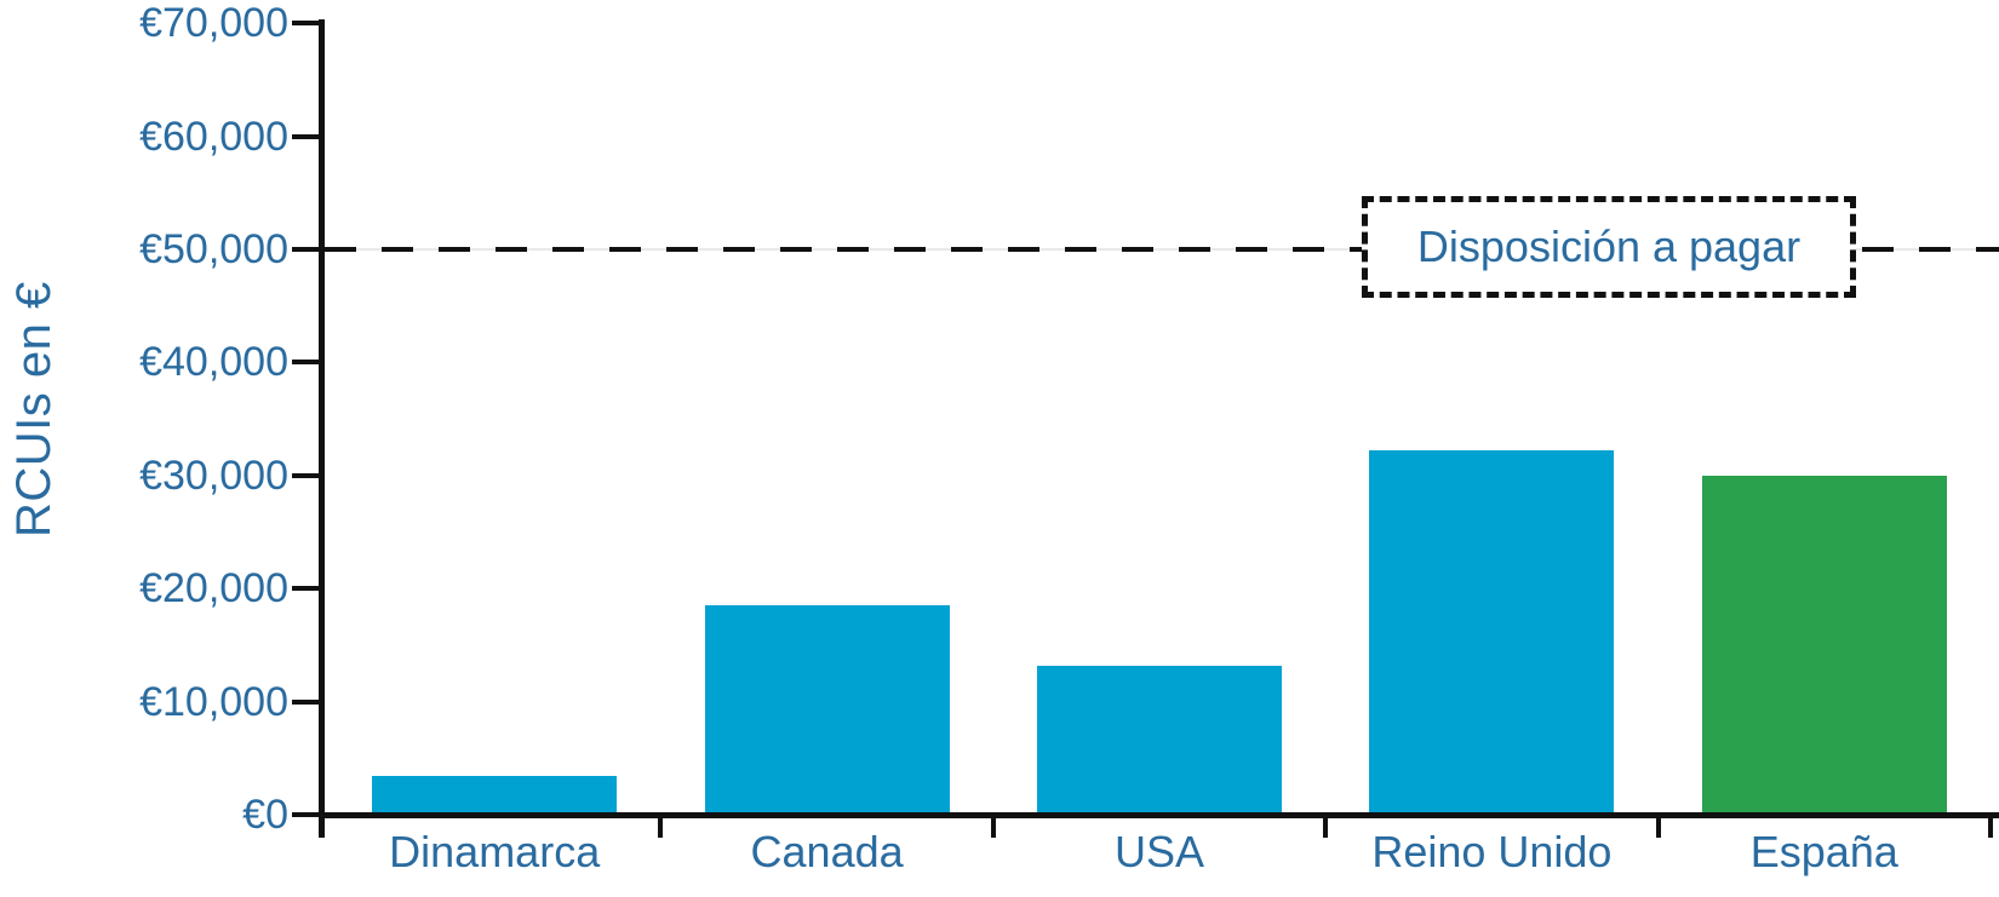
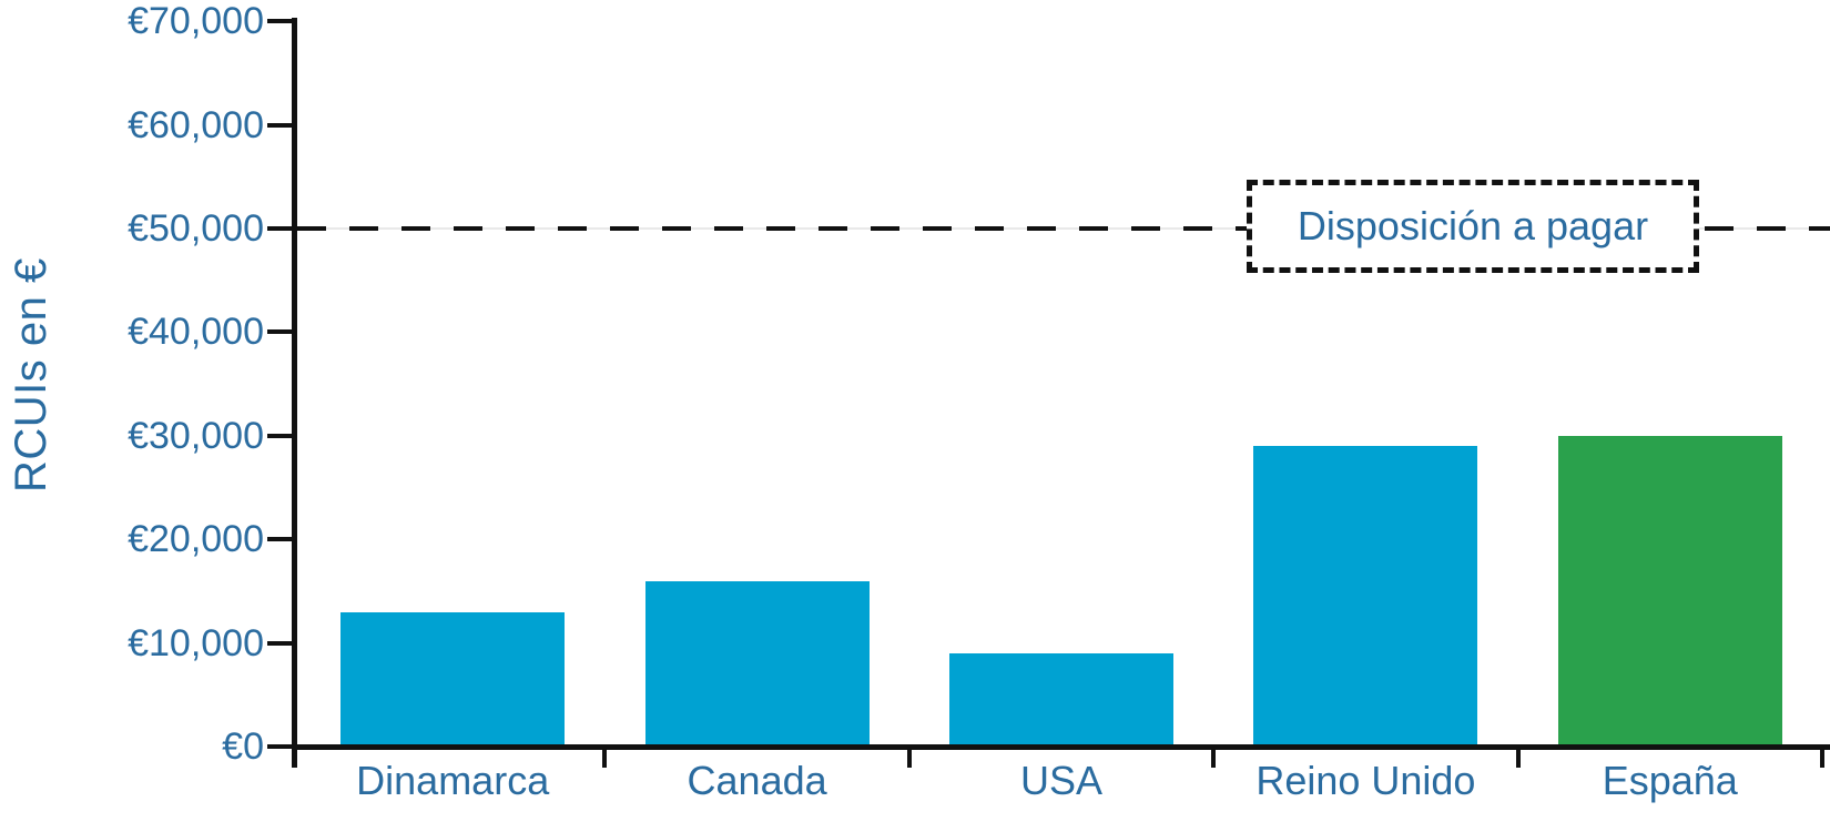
Dinamarca: €3000 -> €13000
Canada: €18000 -> €16000
USA: €13000 -> €9000
Reino Unido: €32000 -> €29000
